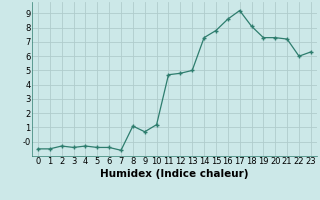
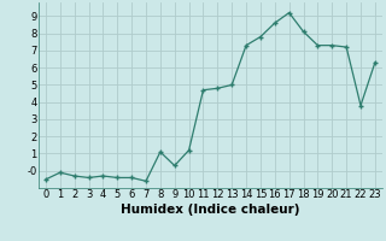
1: -0.5 -> -0.1
9: 0.7 -> 0.3
22: 6.0 -> 3.8
